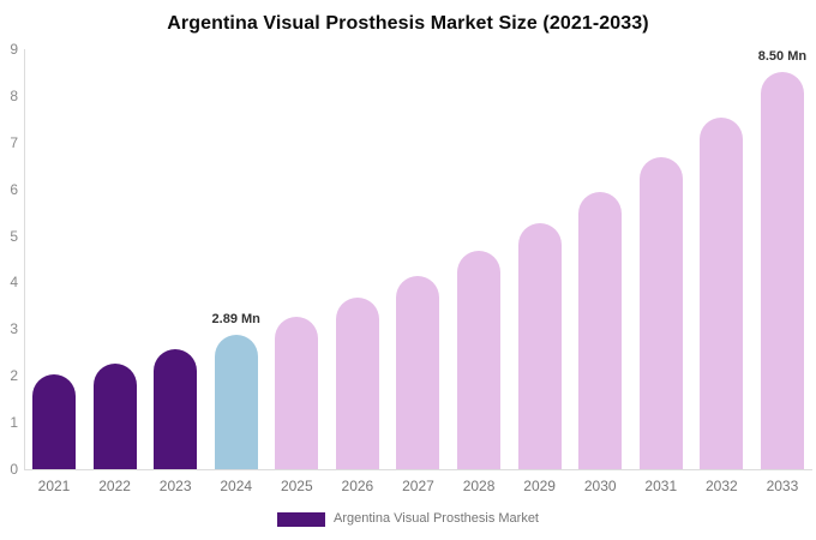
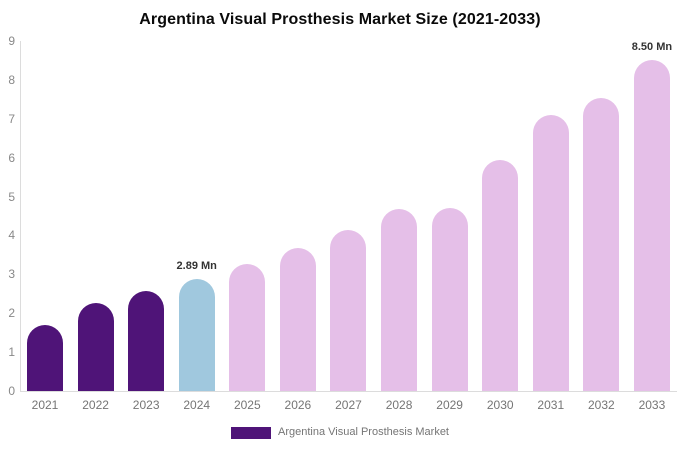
2021: 2.0 -> 1.7
2029: 5.3 -> 4.7
2031: 6.7 -> 7.1
